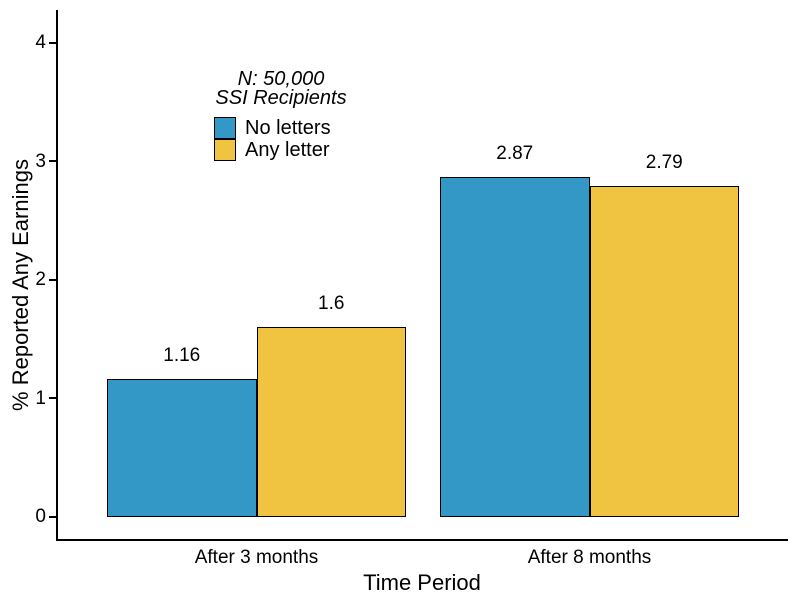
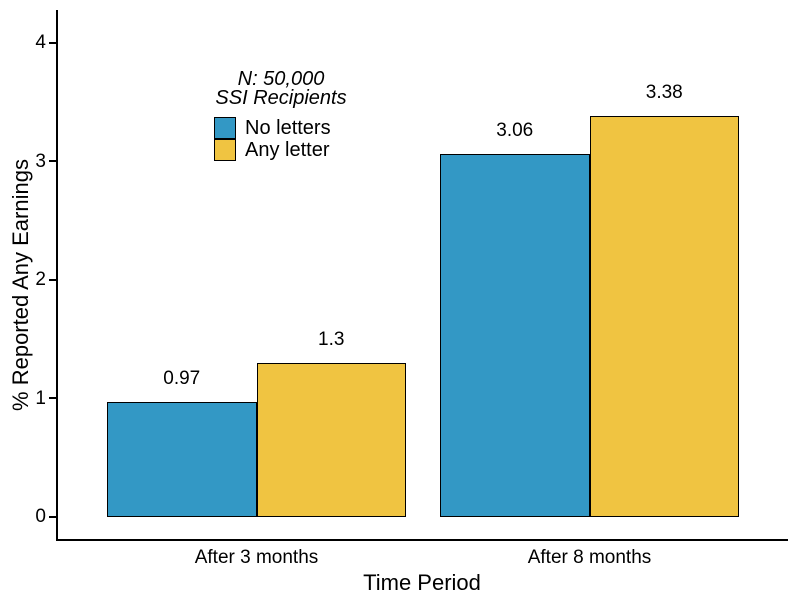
No letters/After 3 months: 1.16 -> 0.97
Any letter/After 3 months: 1.6 -> 1.3
No letters/After 8 months: 2.87 -> 3.06
Any letter/After 8 months: 2.79 -> 3.38
